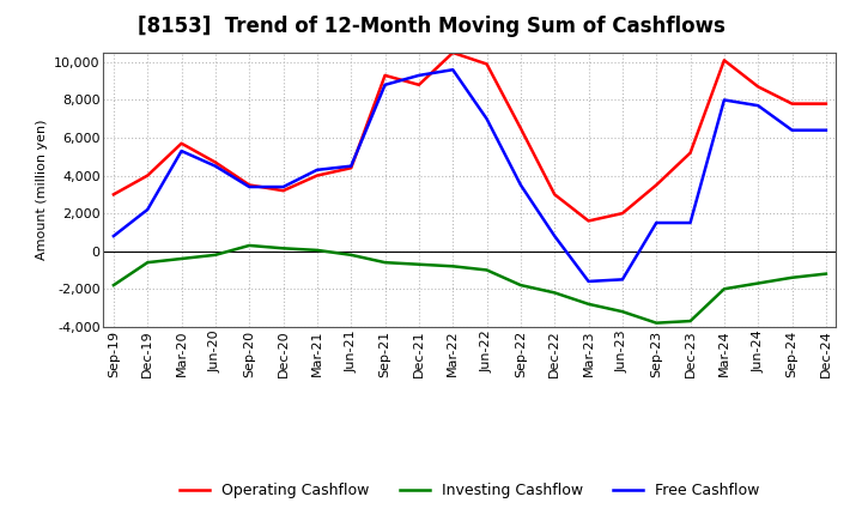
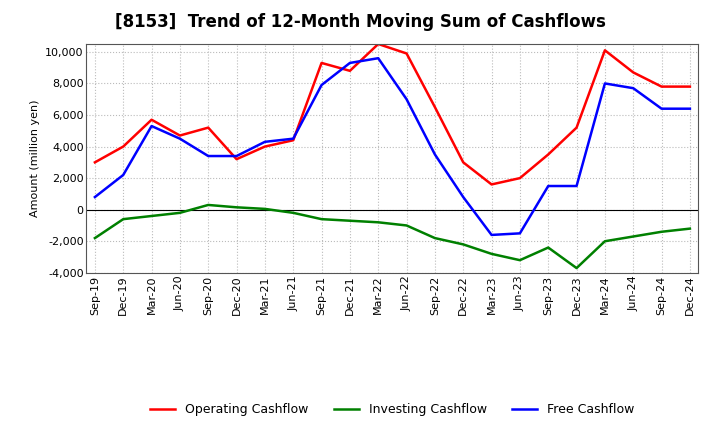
Operating Cashflow/Sep-20: 3,500 -> 5,200
Free Cashflow/Sep-21: 8,800 -> 7,900
Investing Cashflow/Sep-23: -3,800 -> -2,400
